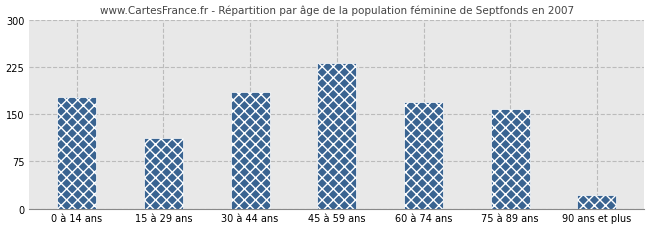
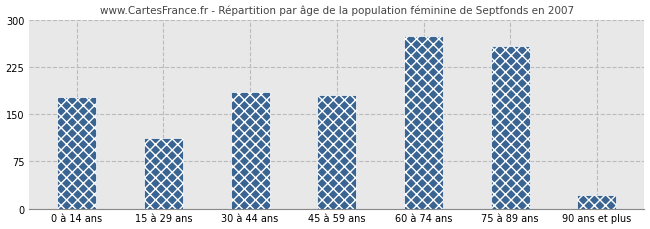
45 à 59 ans: 232 -> 180
60 à 74 ans: 170 -> 274
75 à 89 ans: 159 -> 258
